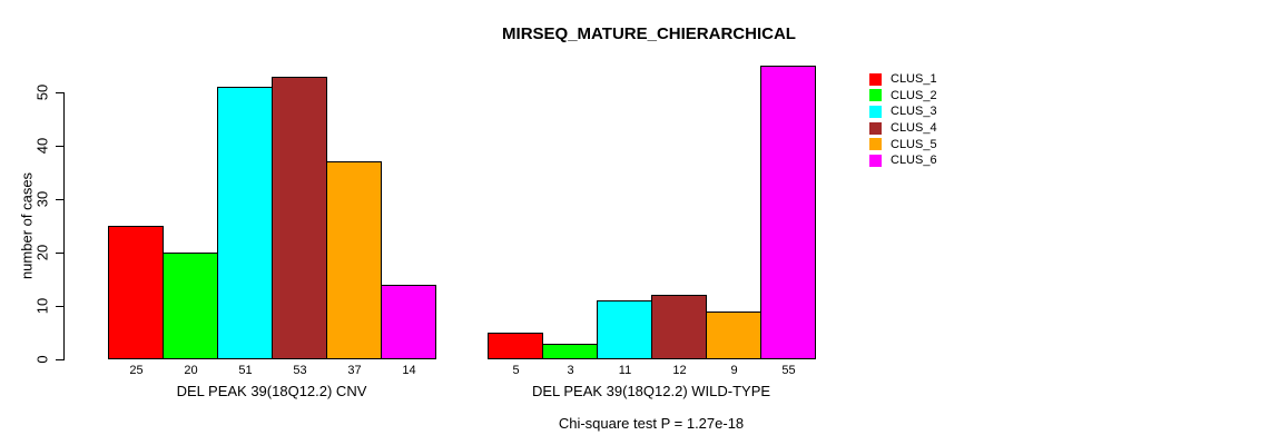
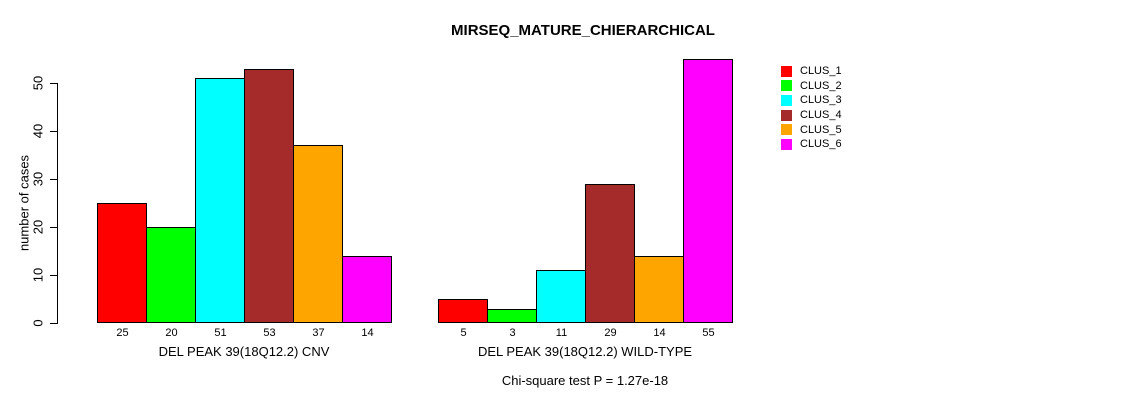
CLUS_4/DEL PEAK 39(18Q12.2) WILD-TYPE: 12 -> 29
CLUS_5/DEL PEAK 39(18Q12.2) WILD-TYPE: 9 -> 14
